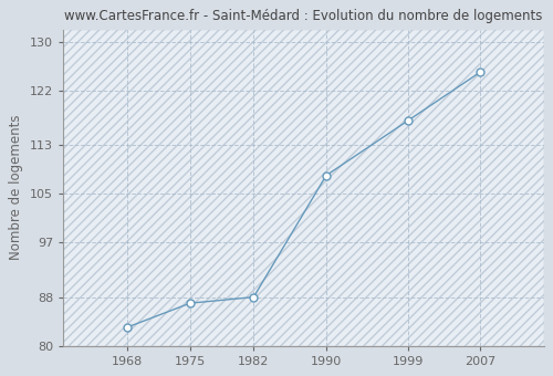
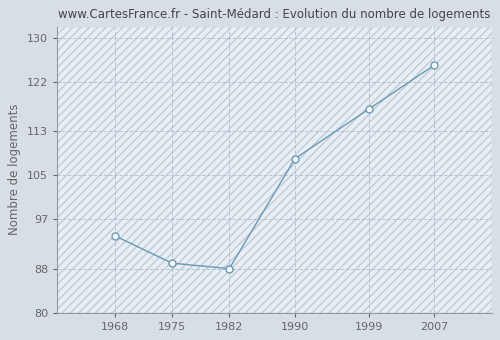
1968: 83 -> 94
1975: 87 -> 89
